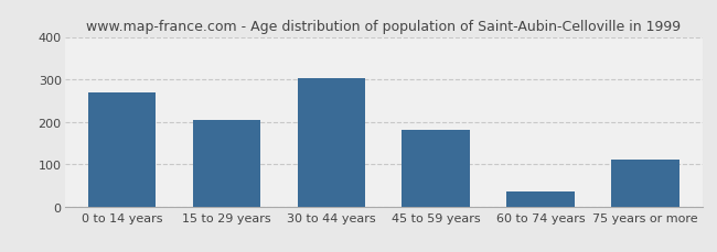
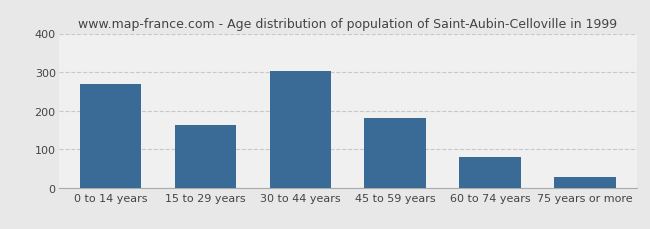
15 to 29 years: 205 -> 163
60 to 74 years: 35 -> 80
75 years or more: 110 -> 28
